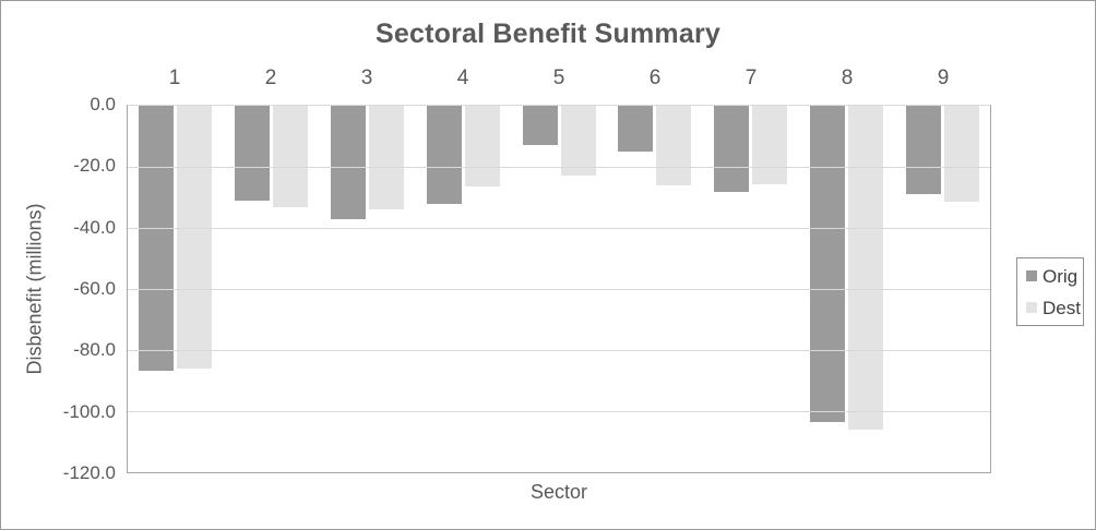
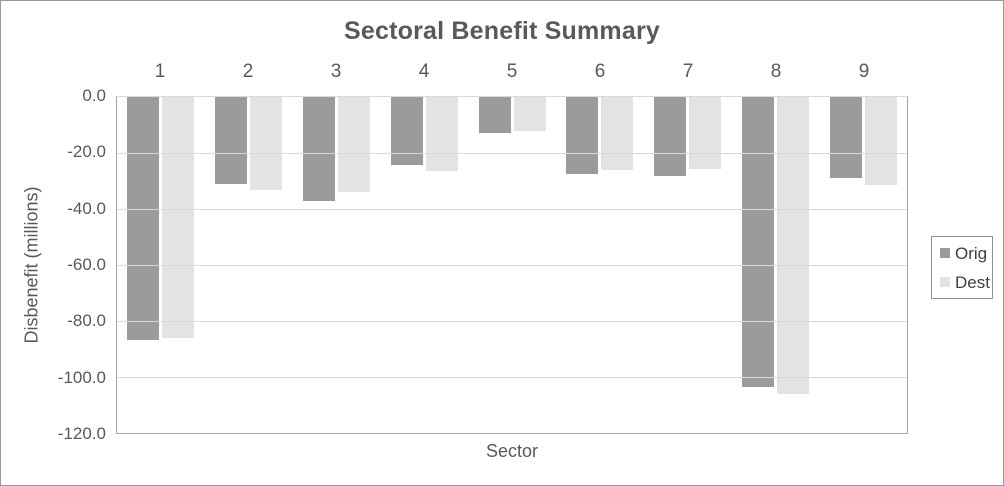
Orig/4: -32 -> -24
Dest/5: -23 -> -12
Orig/6: -15 -> -27
